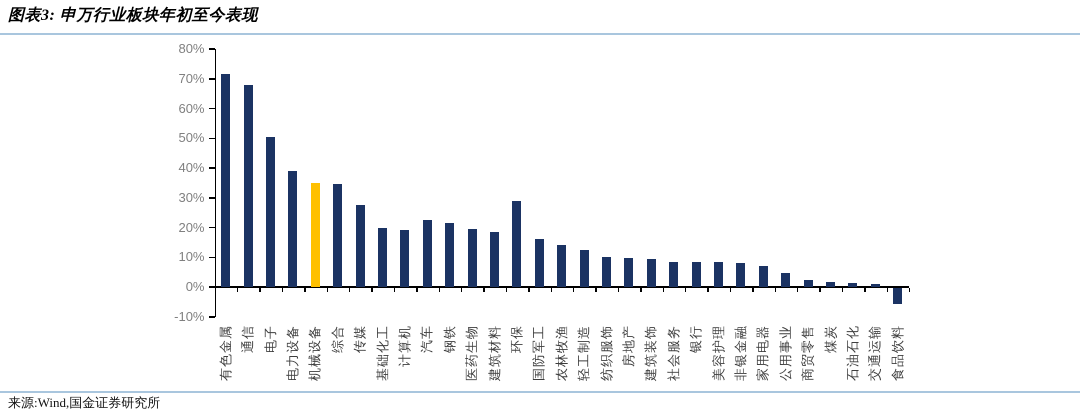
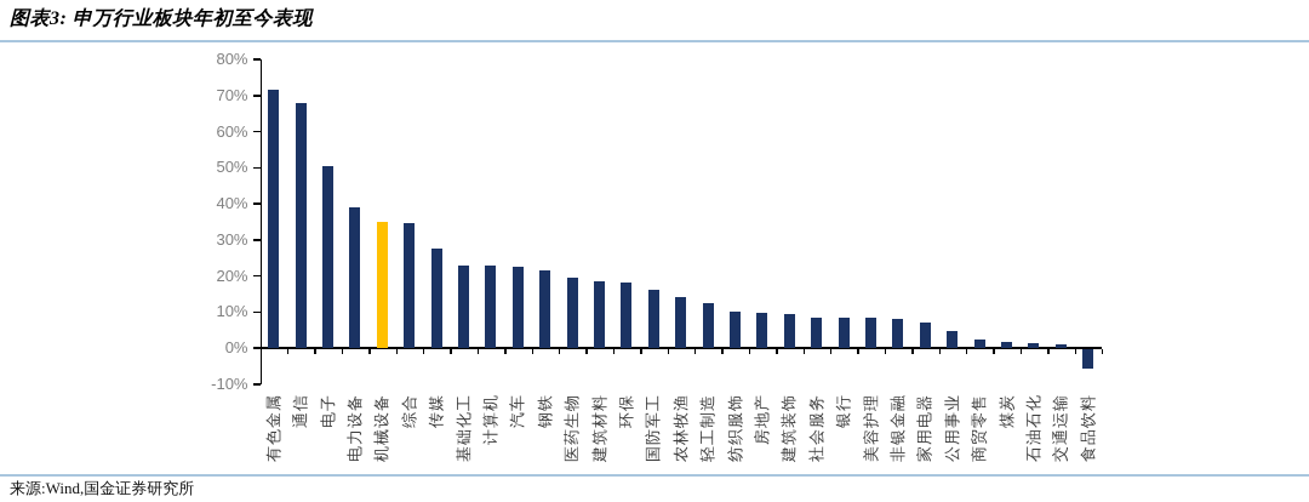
基础化工: 20% -> 23%
计算机: 19% -> 23%
环保: 29% -> 18%
